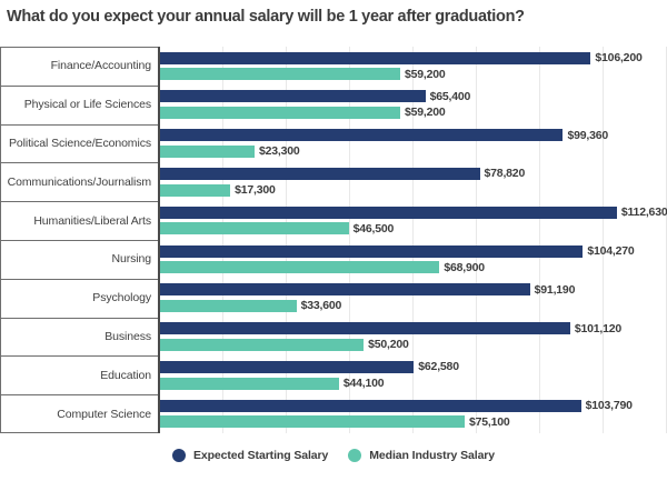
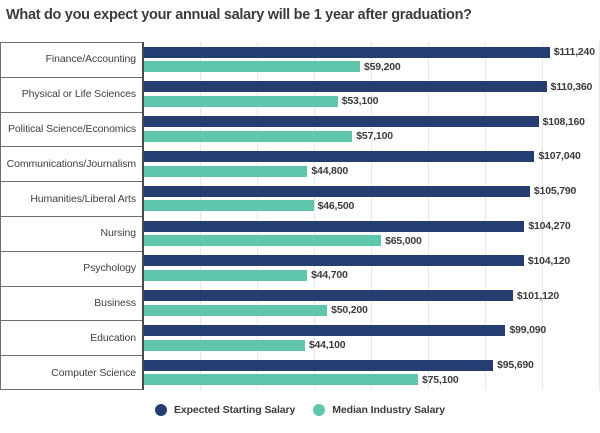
Expected Starting Salary/Finance/Accounting: $106,200 -> $111,240
Expected Starting Salary/Physical or Life Sciences: $65,400 -> $110,360
Median Industry Salary/Physical or Life Sciences: $59,200 -> $53,100
Expected Starting Salary/Political Science/Economics: $99,360 -> $108,160
Median Industry Salary/Political Science/Economics: $23,300 -> $57,100
Expected Starting Salary/Communications/Journalism: $78,820 -> $107,040
Median Industry Salary/Communications/Journalism: $17,300 -> $44,800
Expected Starting Salary/Humanities/Liberal Arts: $112,630 -> $105,790
Median Industry Salary/Nursing: $68,900 -> $65,000
Expected Starting Salary/Psychology: $91,190 -> $104,120
Median Industry Salary/Psychology: $33,600 -> $44,700
Expected Starting Salary/Education: $62,580 -> $99,090
Expected Starting Salary/Computer Science: $103,790 -> $95,690
